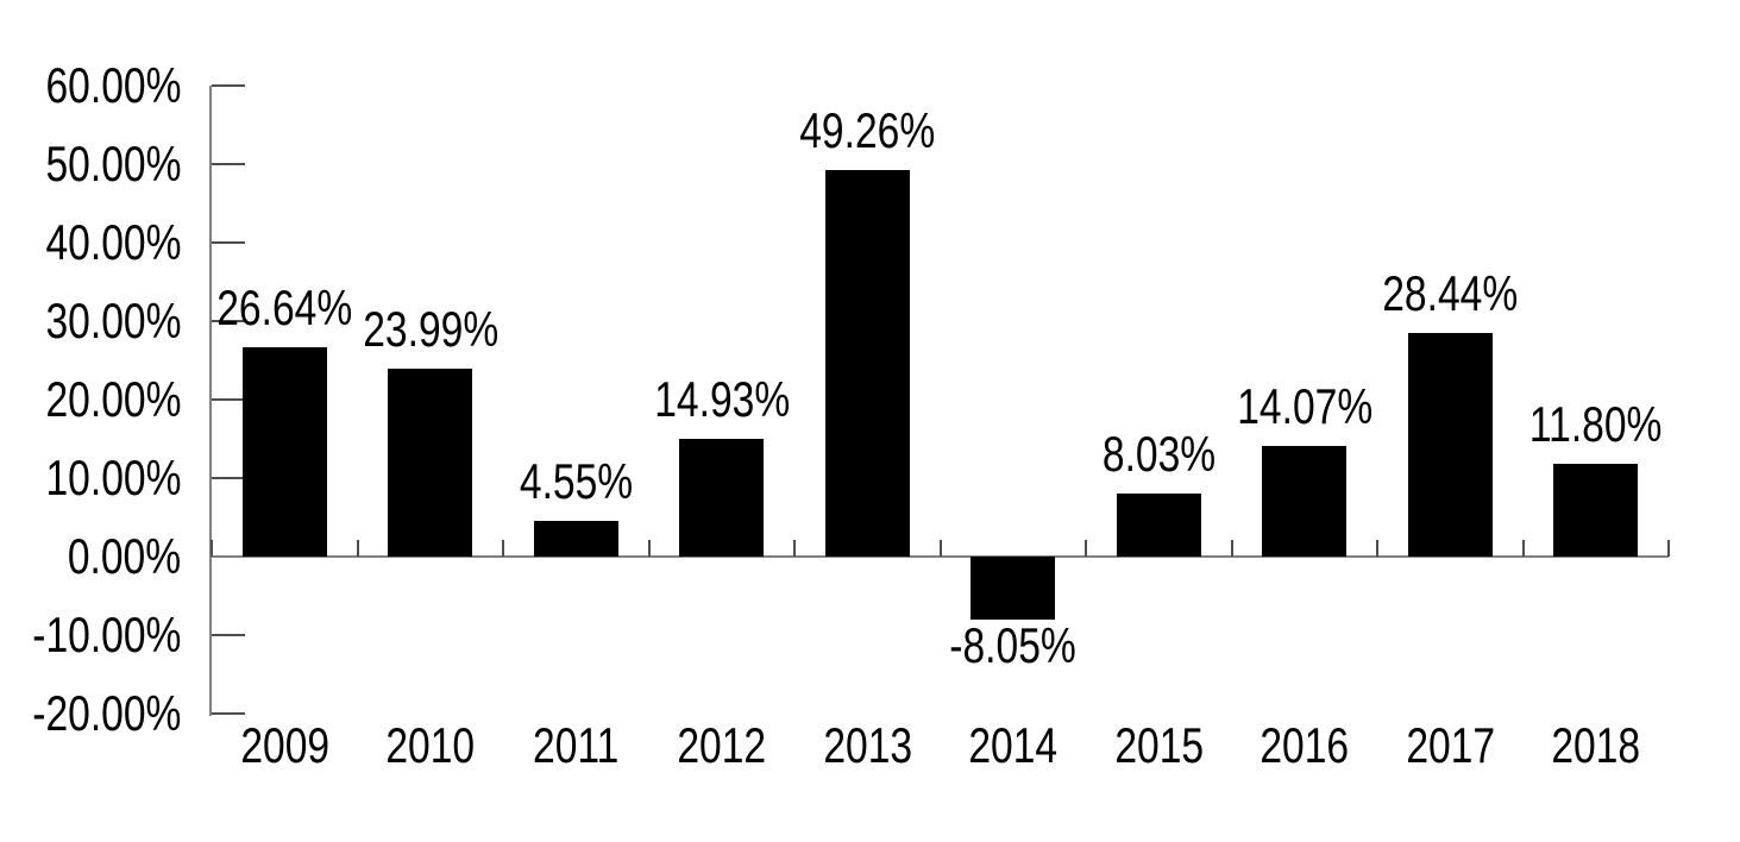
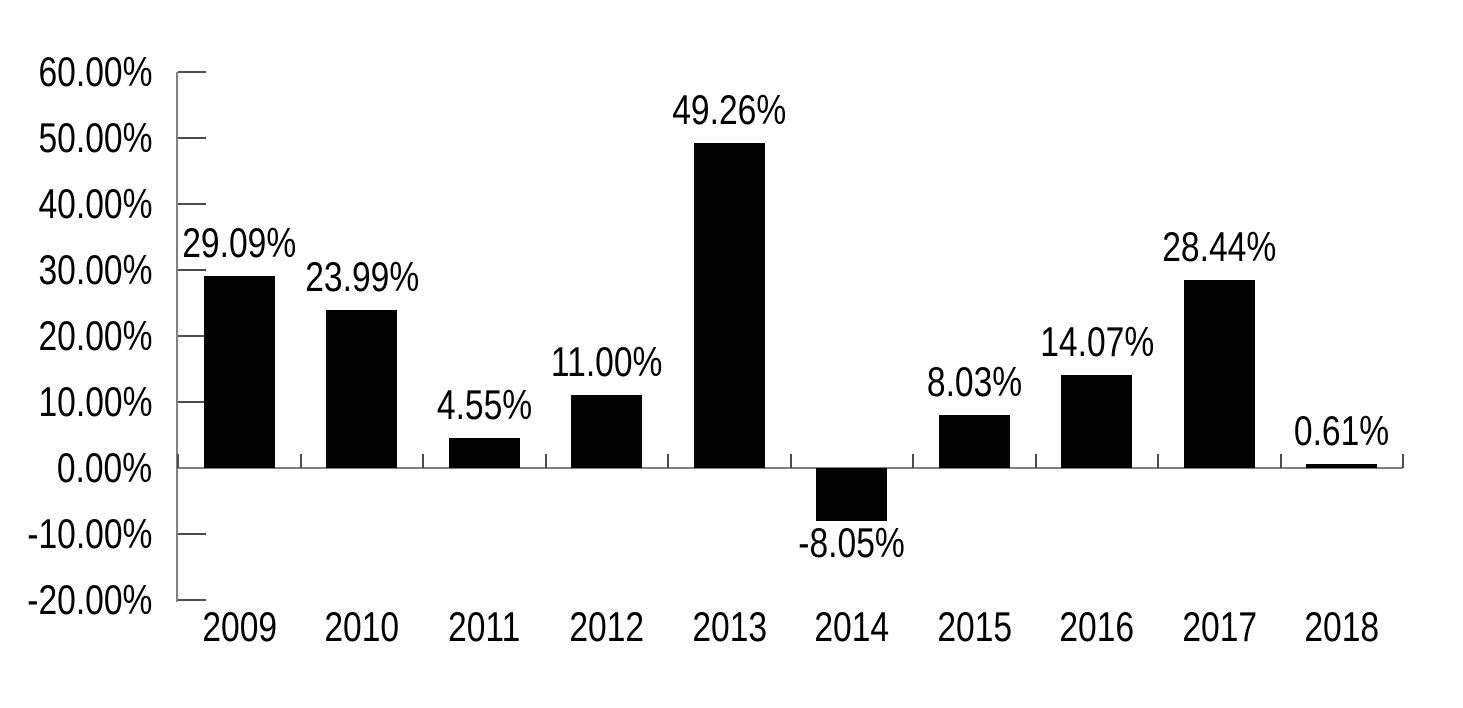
2009: 26.64% -> 29.09%
2012: 14.93% -> 11.00%
2018: 11.80% -> 0.61%
